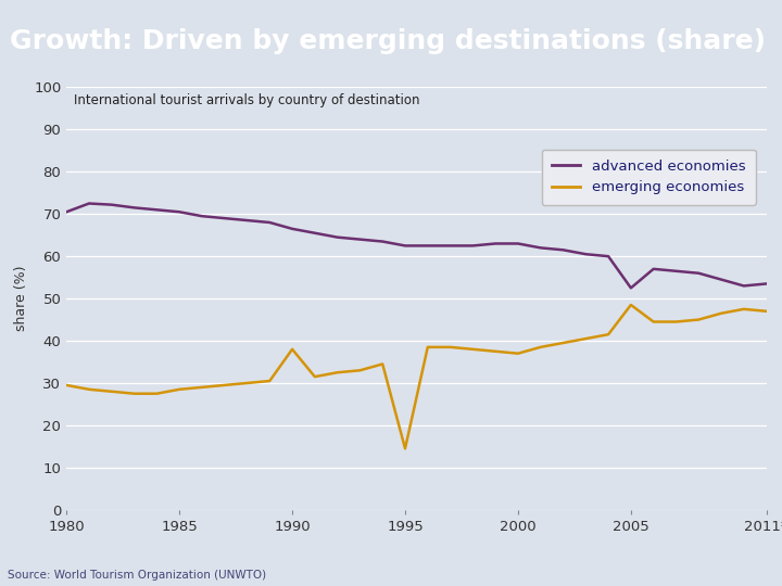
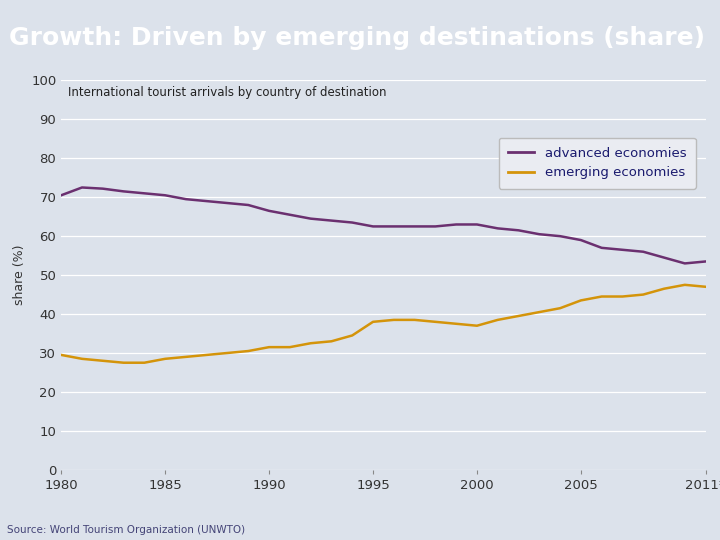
emerging economies/1990: 38.0 -> 31.5
emerging economies/1995: 14.5 -> 38.0
advanced economies/2005: 52.5 -> 59.0
emerging economies/2005: 48.5 -> 43.5
